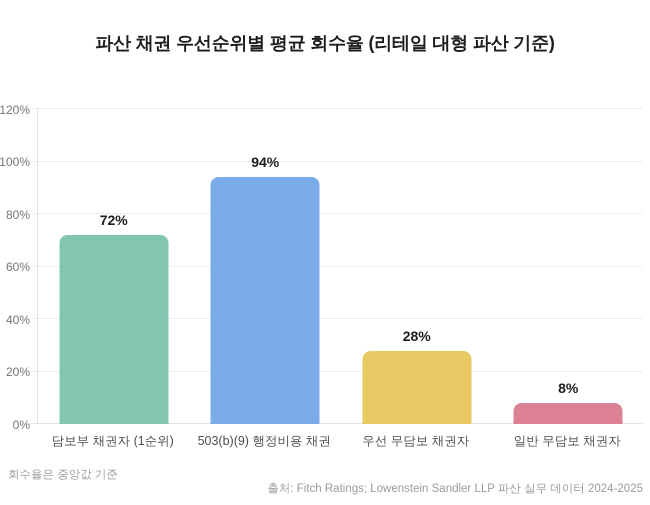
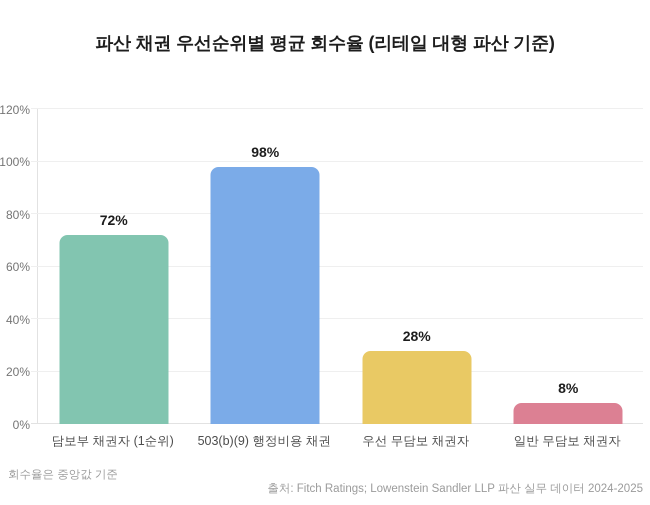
503(b)(9) 행정비용 채권: 94% -> 98%
